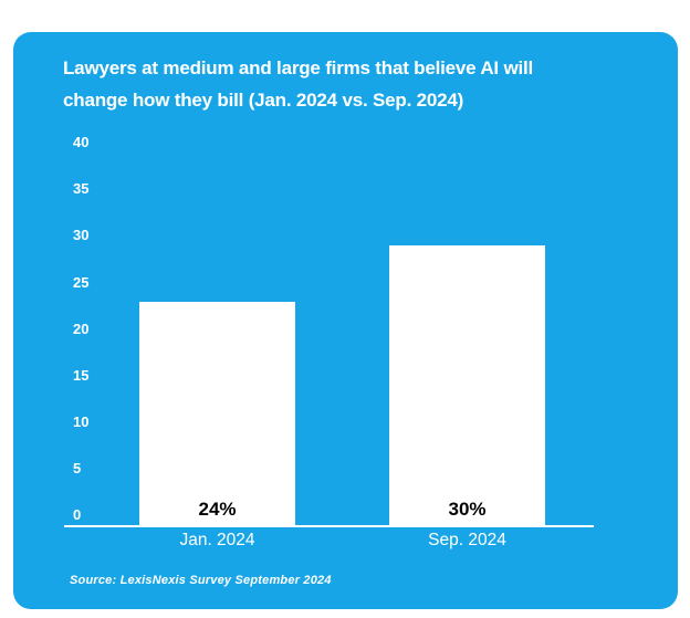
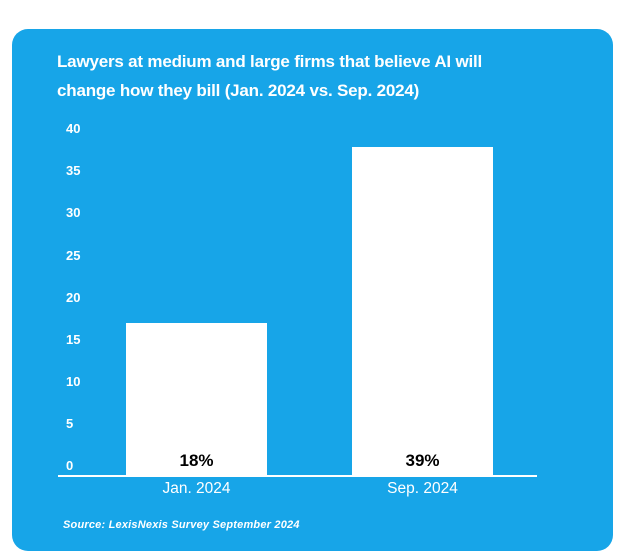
Jan. 2024: 24% -> 18%
Sep. 2024: 30% -> 39%
